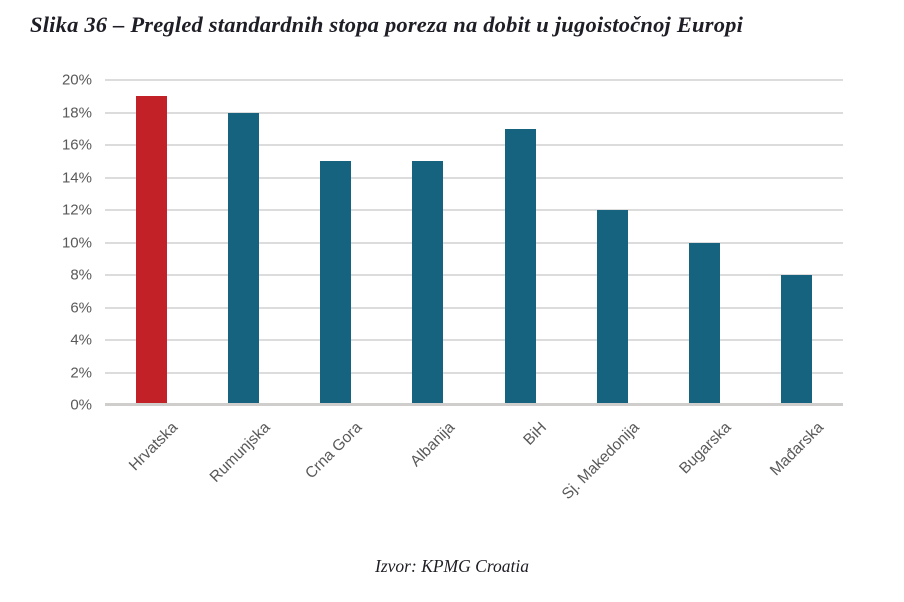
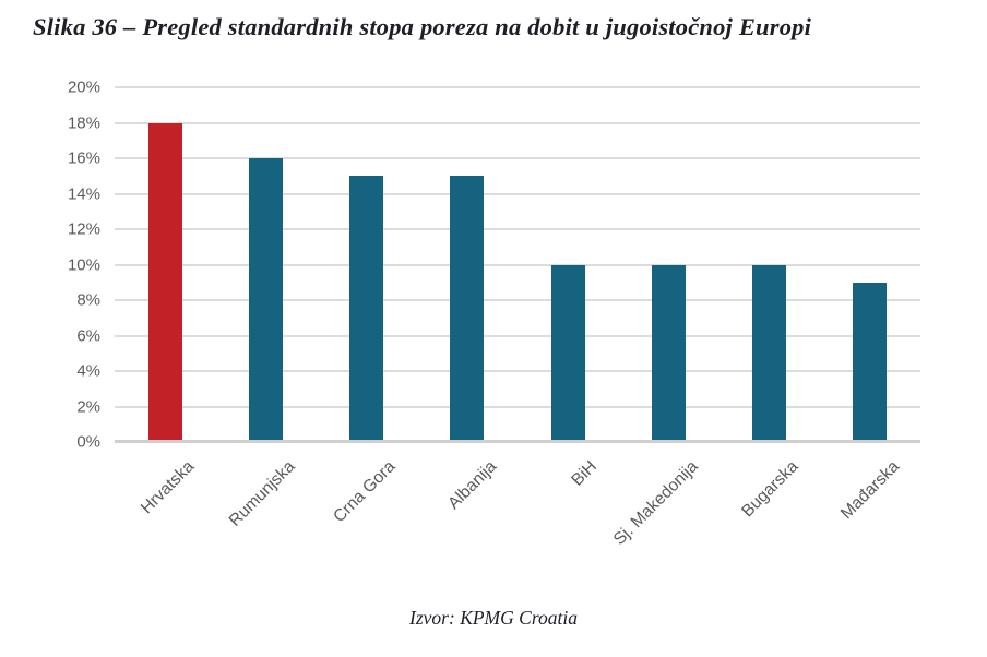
Hrvatska: 19% -> 18%
Rumunjska: 18% -> 16%
BiH: 17% -> 10%
Sj. Makedonija: 12% -> 10%
Mađarska: 8% -> 9%
